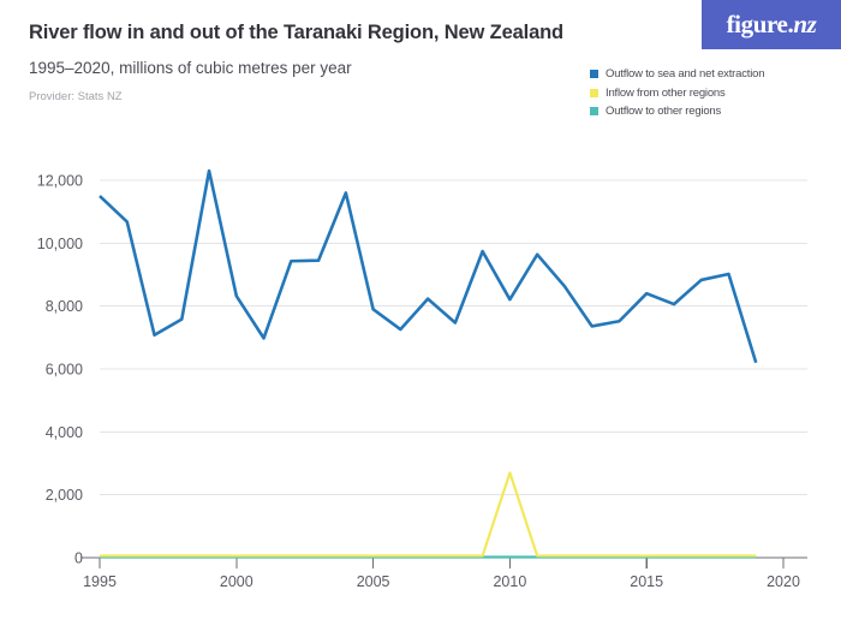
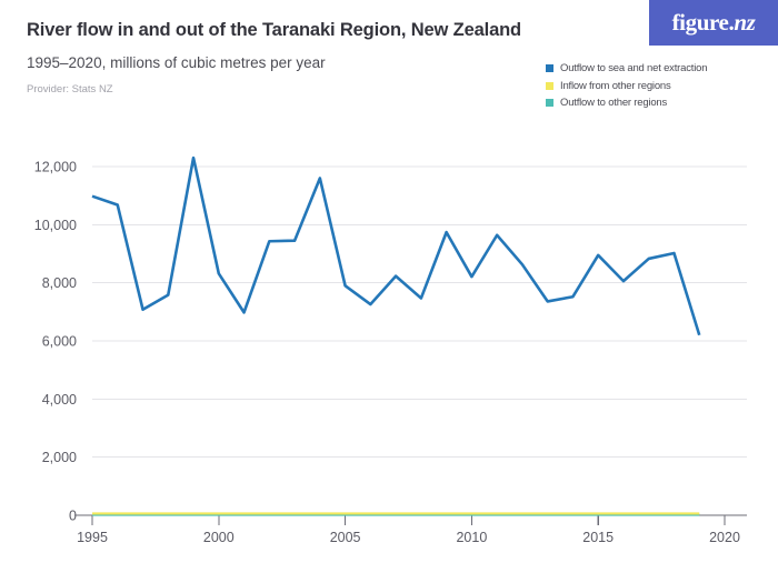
Outflow to sea and net extraction/1995: 11500 -> 11000
Inflow from other regions/2010: 2700 -> 100
Outflow to sea and net extraction/2015: 8400 -> 9000
